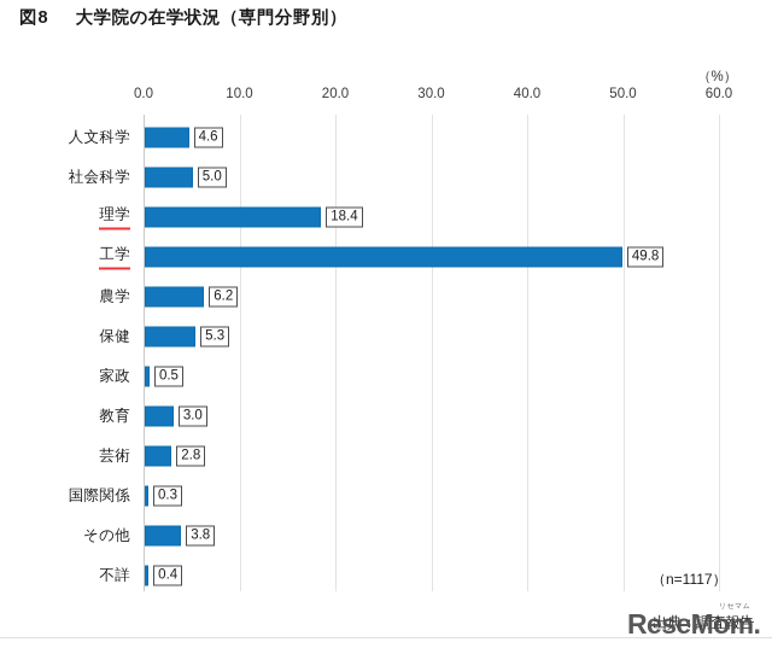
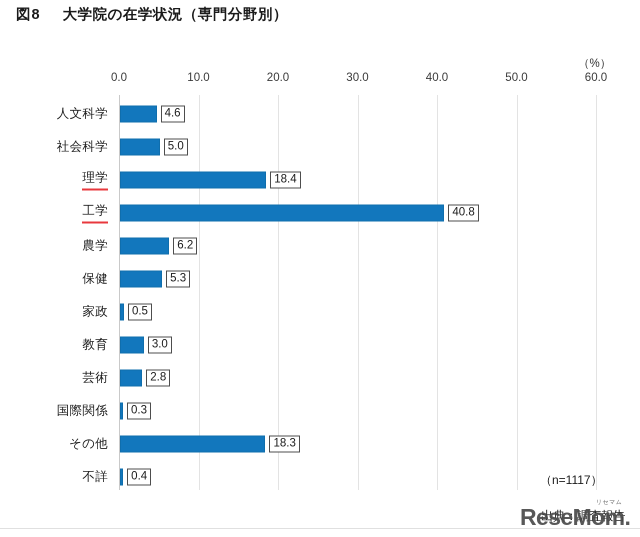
工学: 49.8 -> 40.8
その他: 3.8 -> 18.3
